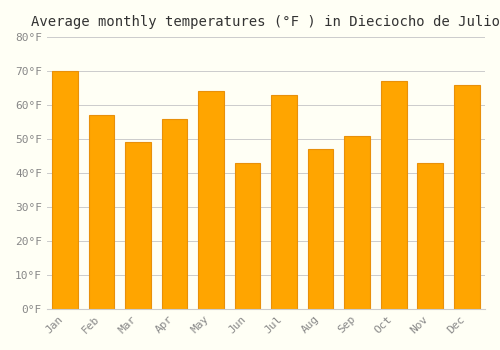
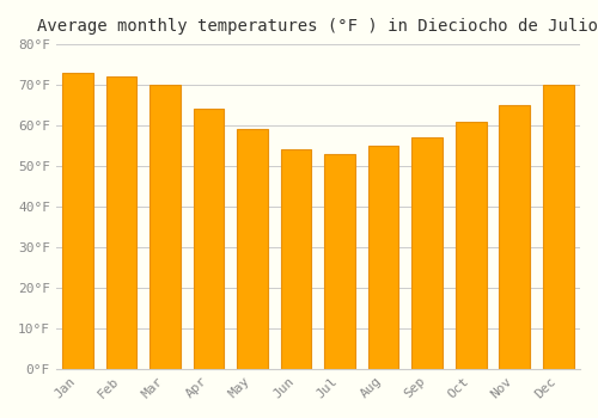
Jan: 70°F -> 73°F
Feb: 57°F -> 72°F
Mar: 49°F -> 70°F
Apr: 56°F -> 64°F
May: 64°F -> 59°F
Jun: 43°F -> 54°F
Jul: 63°F -> 53°F
Aug: 47°F -> 55°F
Sep: 51°F -> 57°F
Oct: 67°F -> 61°F
Nov: 43°F -> 65°F
Dec: 66°F -> 70°F
